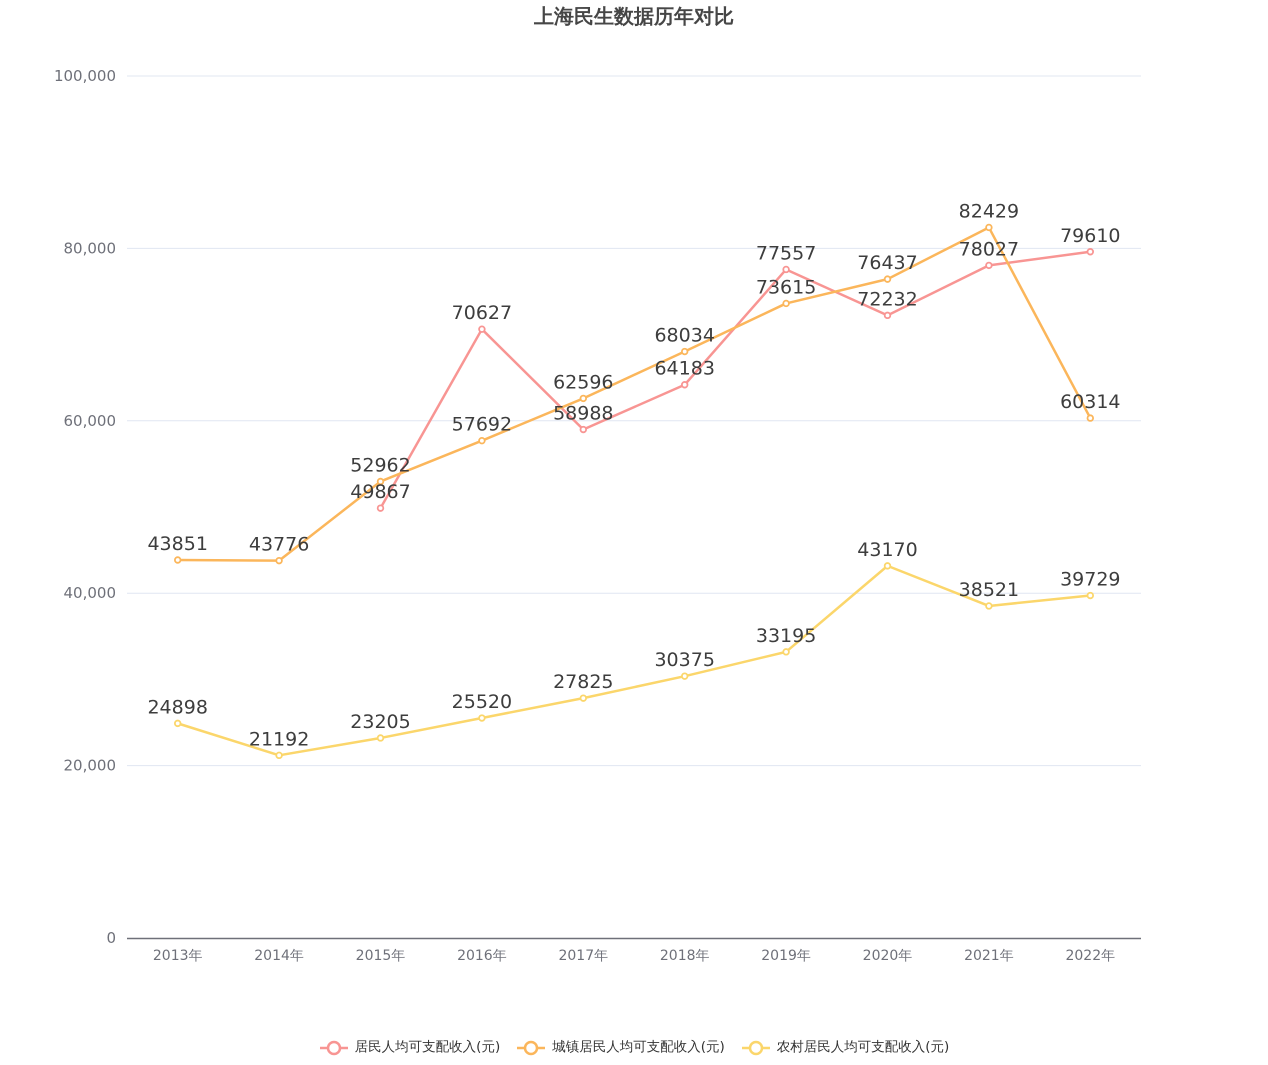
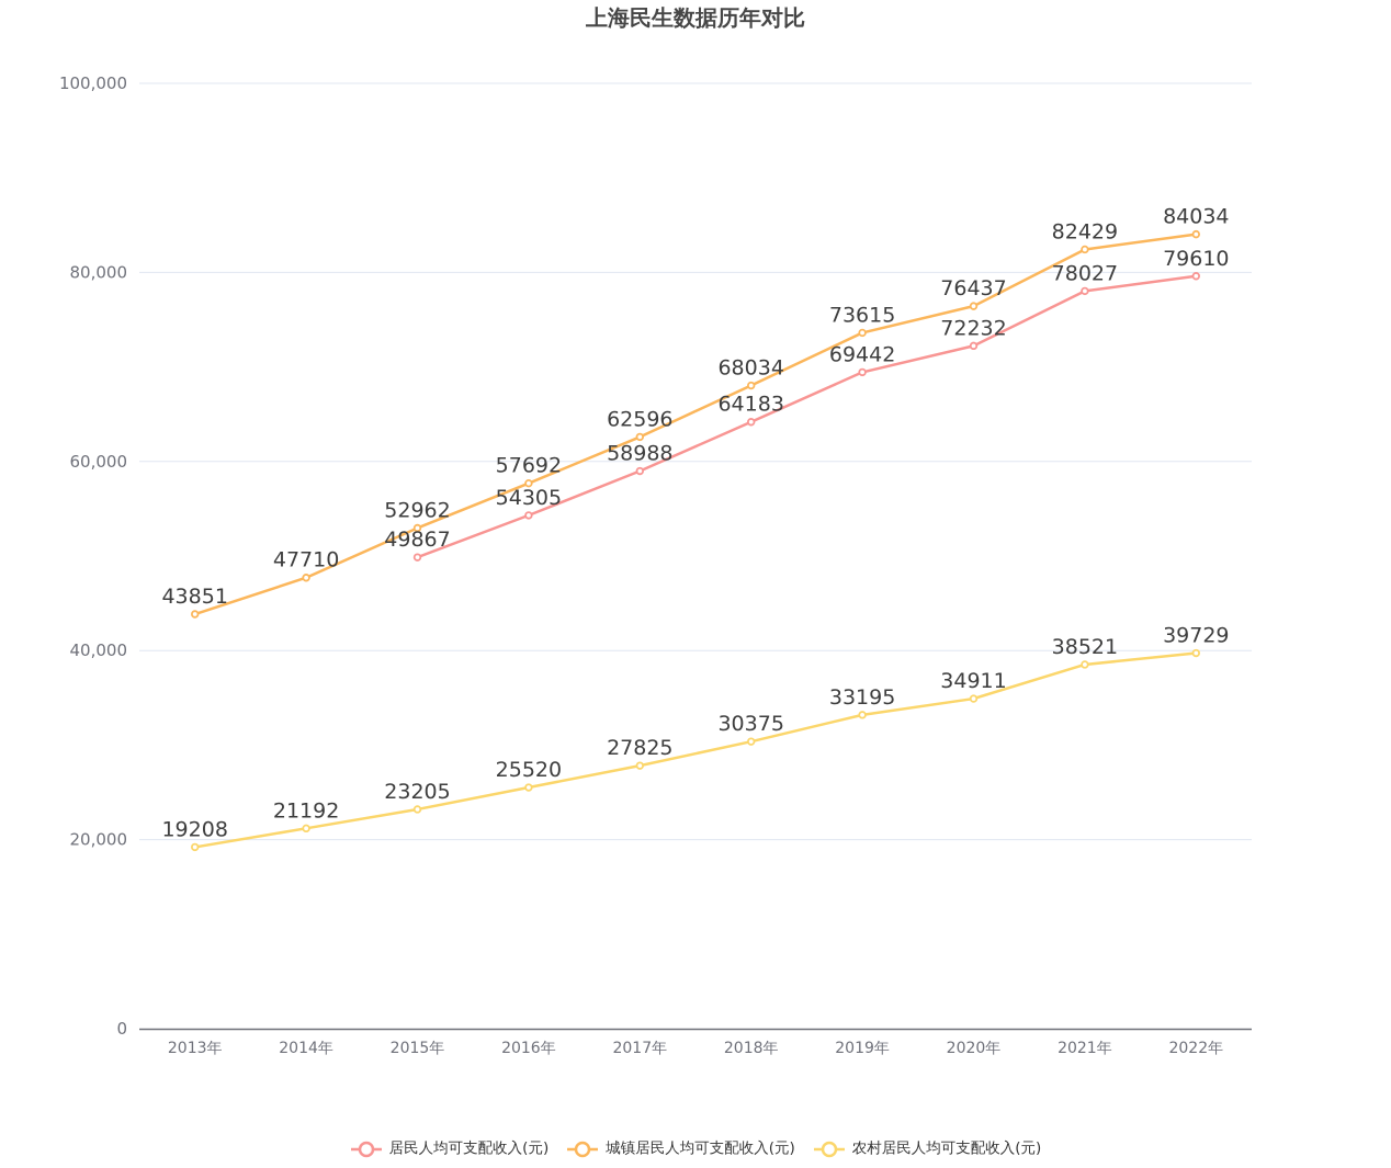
农村居民人均可支配收入(元)/2013年: 24898 -> 19208
城镇居民人均可支配收入(元)/2014年: 43776 -> 47710
居民人均可支配收入(元)/2016年: 70627 -> 54305
居民人均可支配收入(元)/2019年: 77557 -> 69442
农村居民人均可支配收入(元)/2020年: 43170 -> 34911
城镇居民人均可支配收入(元)/2022年: 60314 -> 84034
